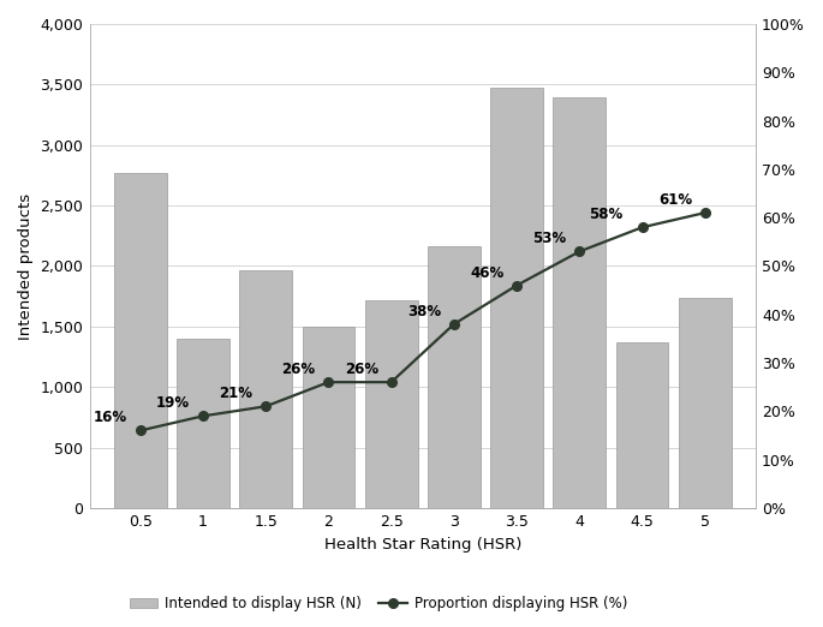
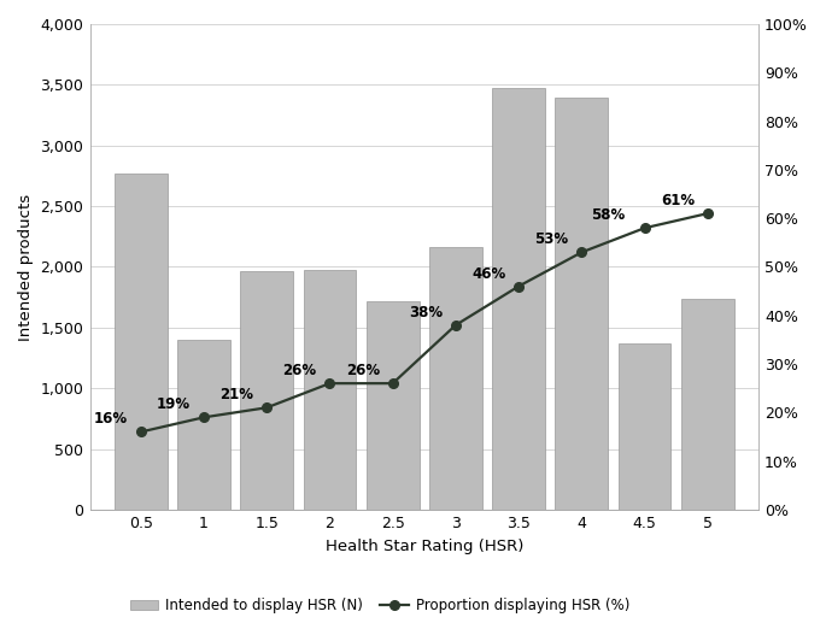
Intended to display HSR (N)/2: 1,500 -> 1,970
